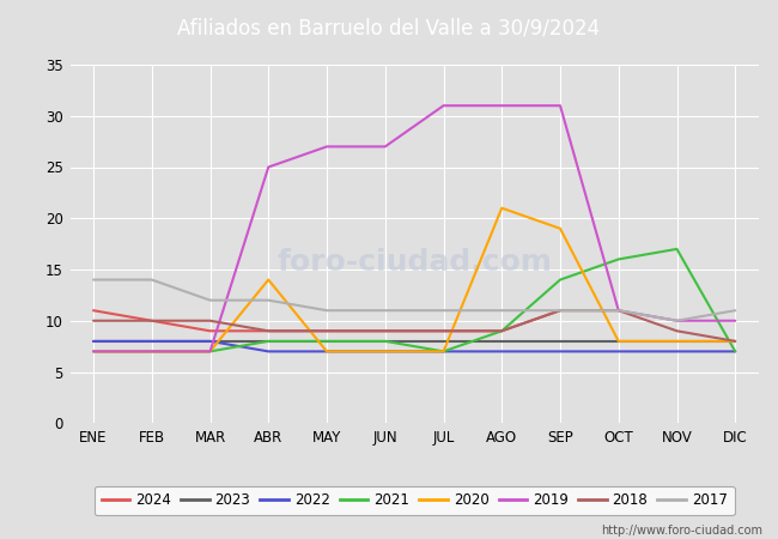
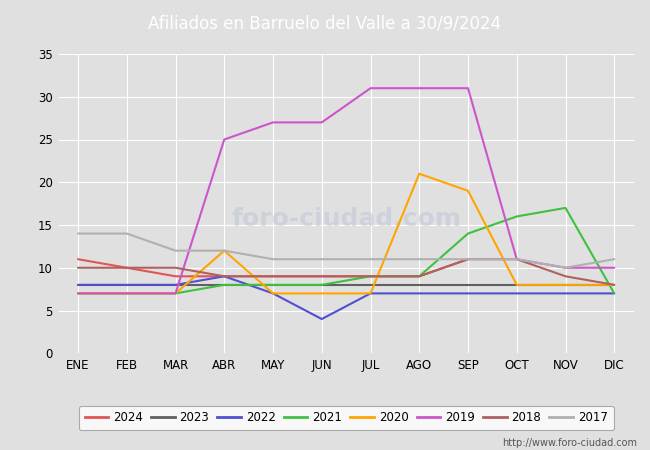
2022/ABR: 7 -> 9
2020/ABR: 14 -> 12
2022/JUN: 7 -> 4
2021/JUL: 7 -> 9
